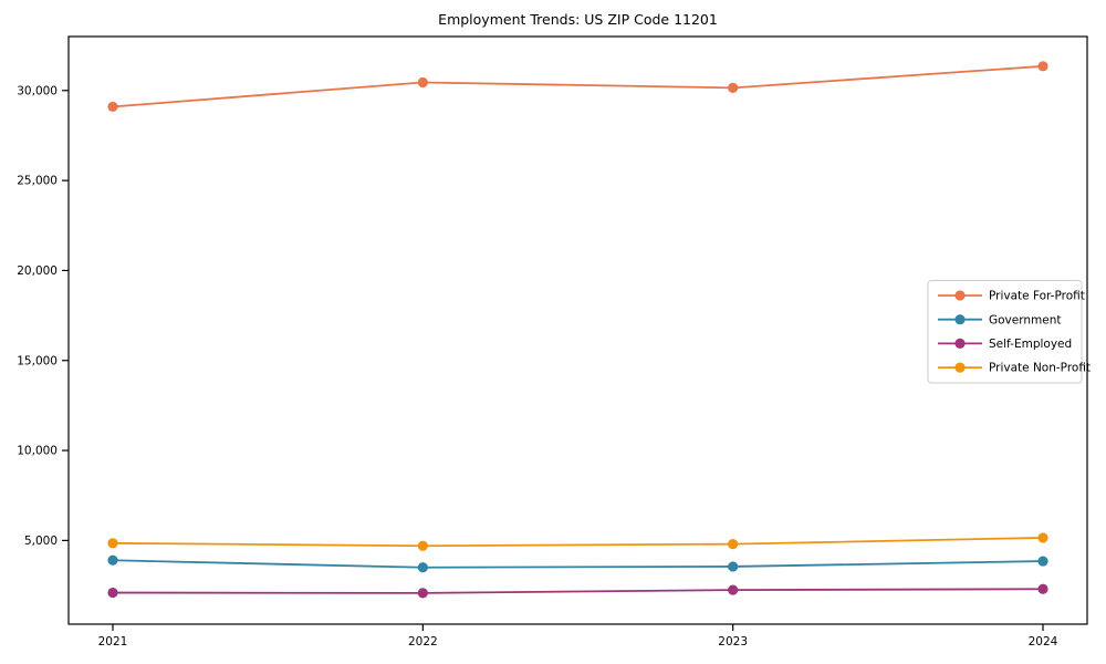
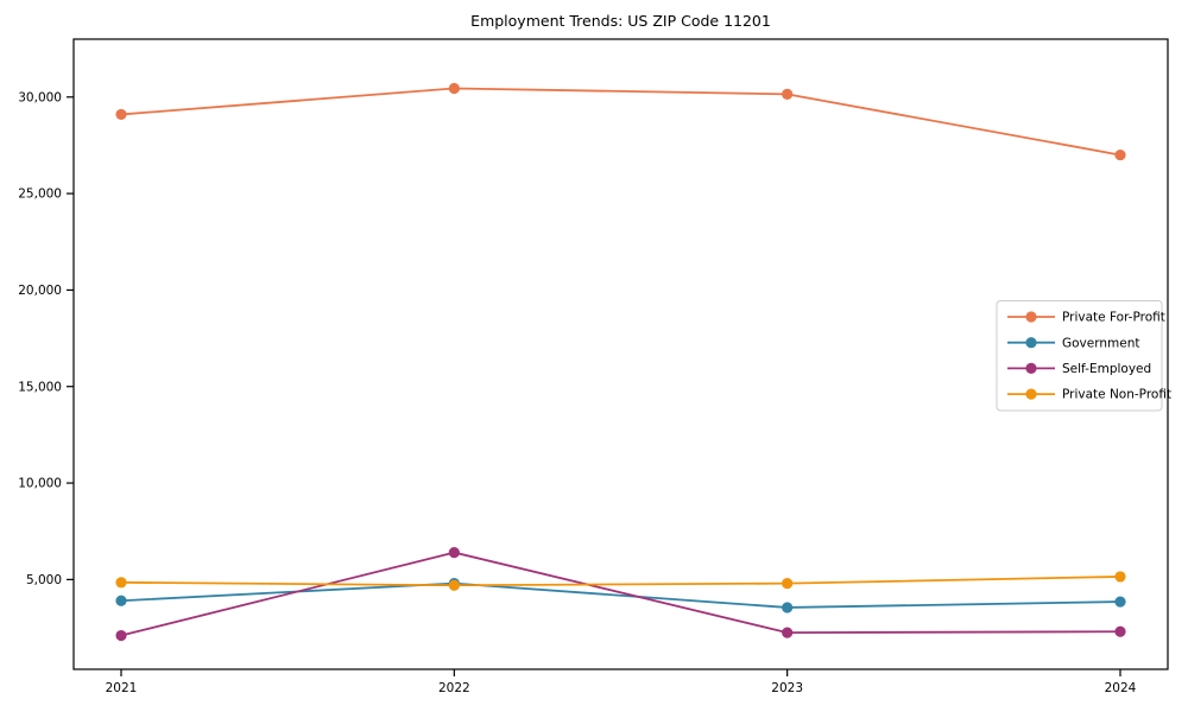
Government/2022: 3500 -> 4800
Self-Employed/2022: 2100 -> 6400
Private For-Profit/2024: 31400 -> 27000
